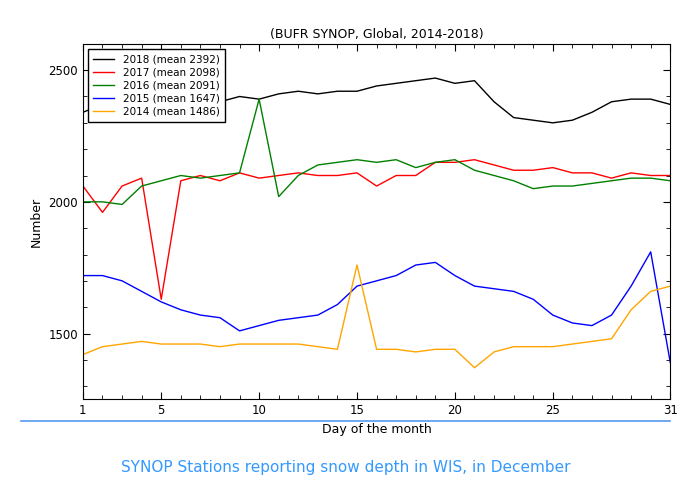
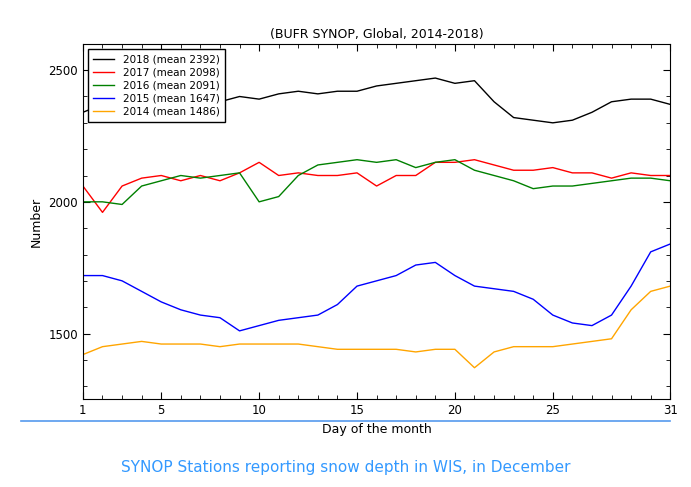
2017 (mean 2098)/5: 1630 -> 2100
2017 (mean 2098)/10: 2090 -> 2150
2016 (mean 2091)/10: 2390 -> 2000
2014 (mean 1486)/15: 1760 -> 1440
2015 (mean 1647)/31: 1390 -> 1840
